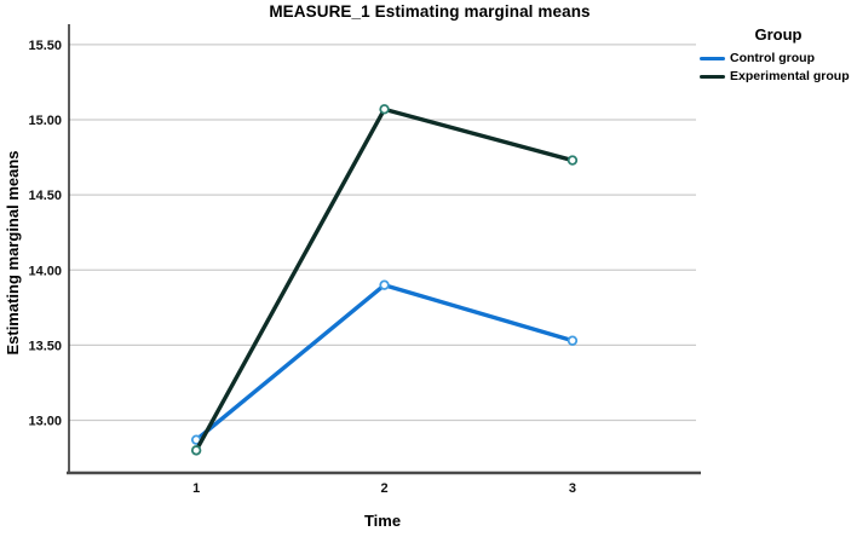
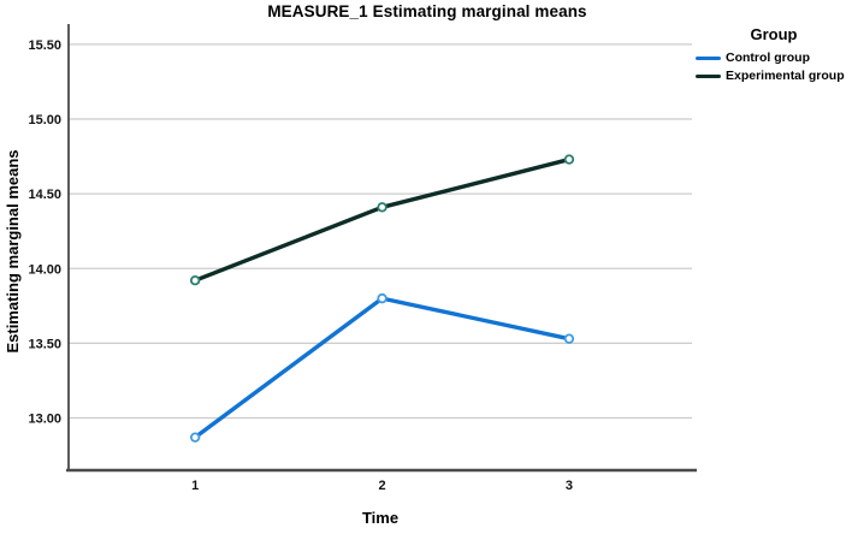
Experimental group/1: 12.80 -> 13.92
Control group/2: 13.90 -> 13.80
Experimental group/2: 15.07 -> 14.41
